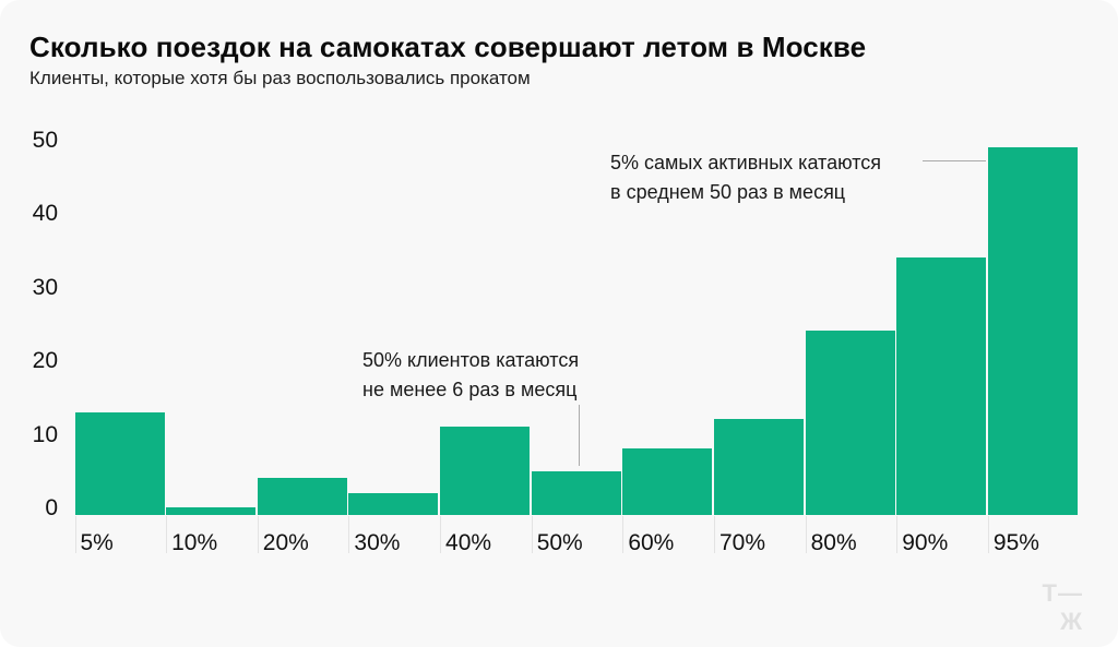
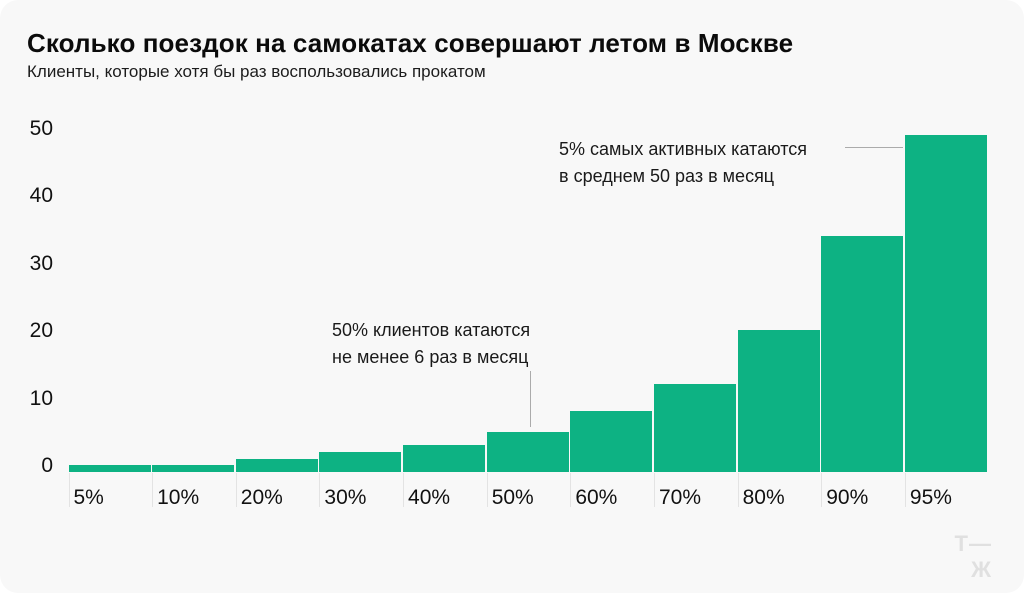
5%: 14 -> 1
20%: 5 -> 2
40%: 12 -> 4
80%: 25 -> 21
